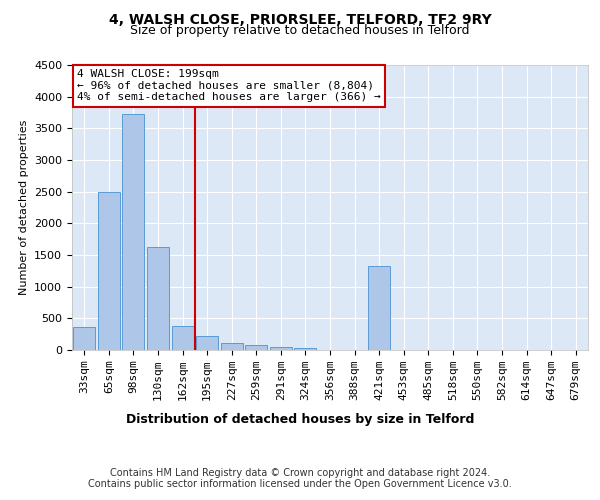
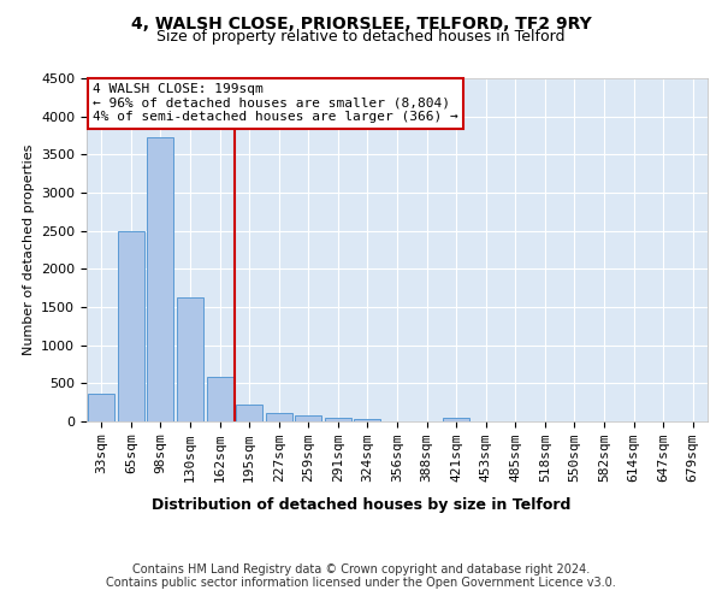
162sqm: 380 -> 590
421sqm: 1320 -> 60
